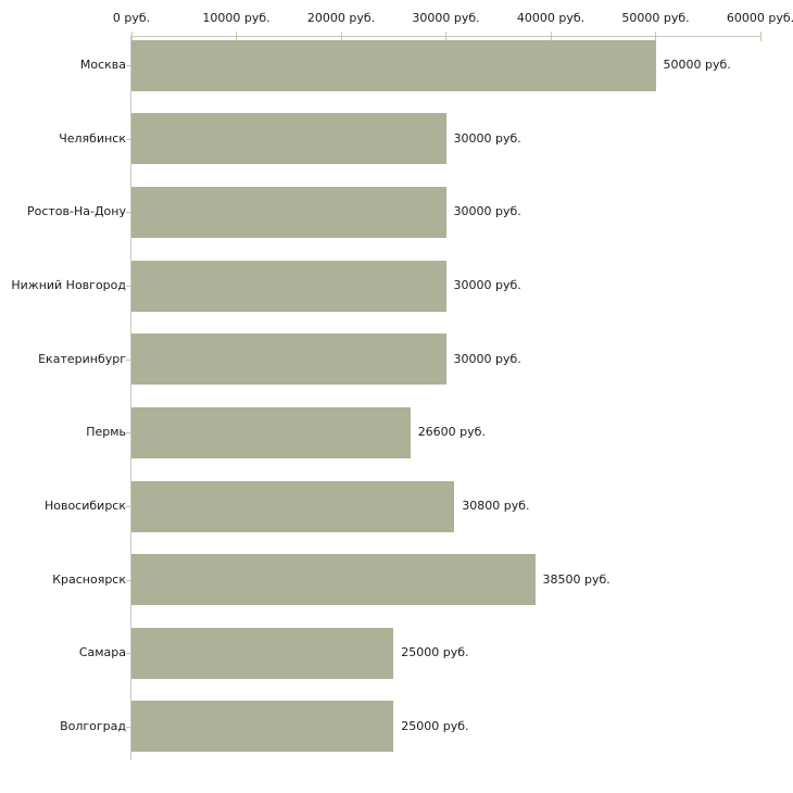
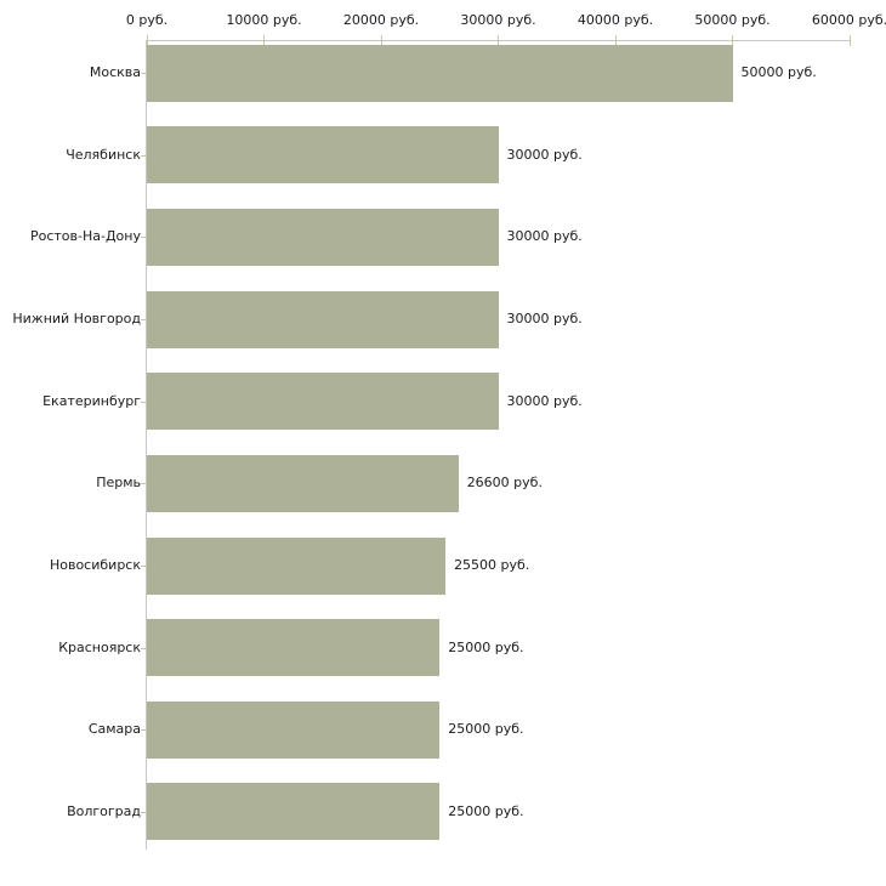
Новосибирск: 30800 -> 25500
Красноярск: 38500 -> 25000
